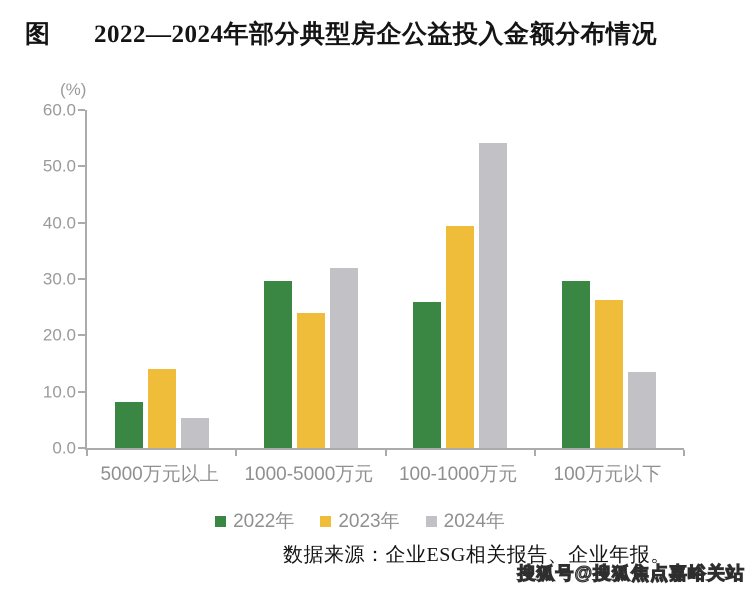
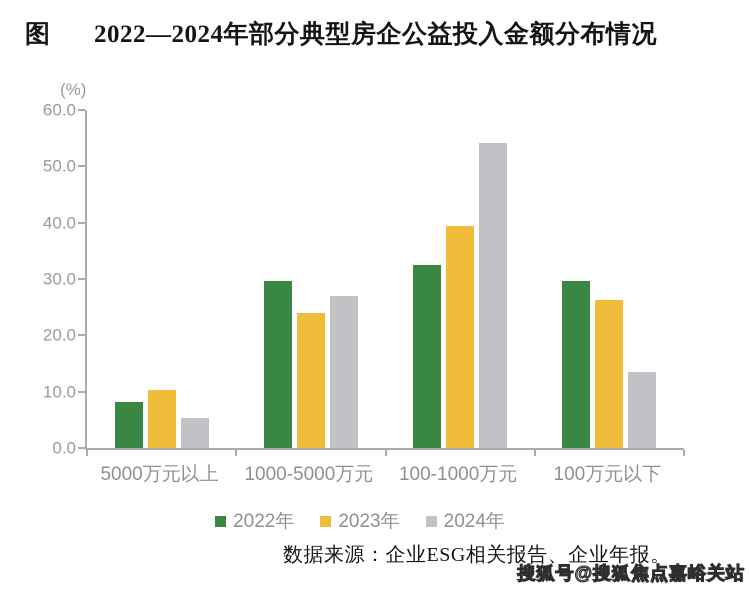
2023年/5000万元以上: 14 -> 10
2024年/1000-5000万元: 32 -> 27
2022年/100-1000万元: 26 -> 32
